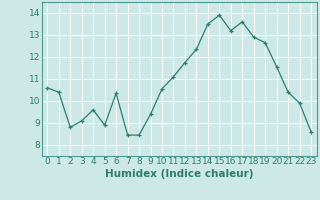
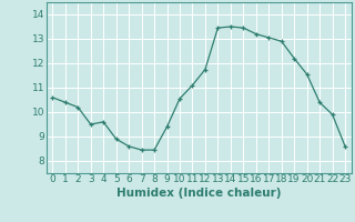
2: 8.80 -> 10.20
3: 9.10 -> 9.50
6: 10.35 -> 8.60
13: 12.35 -> 13.45
15: 13.90 -> 13.45
17: 13.60 -> 13.05
19: 12.65 -> 12.20
